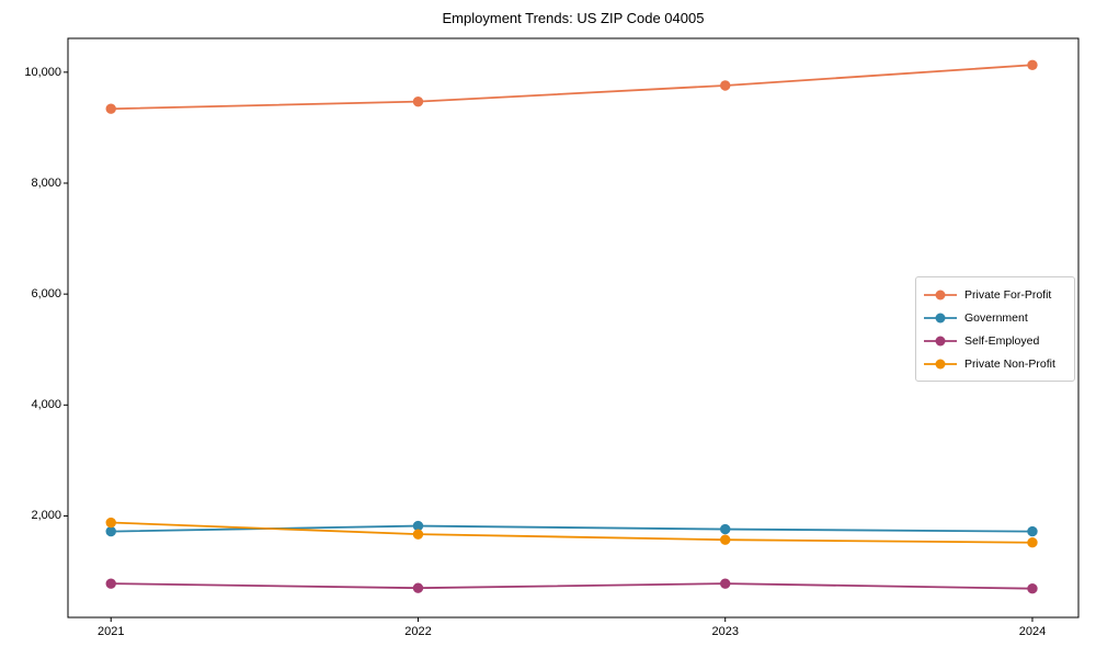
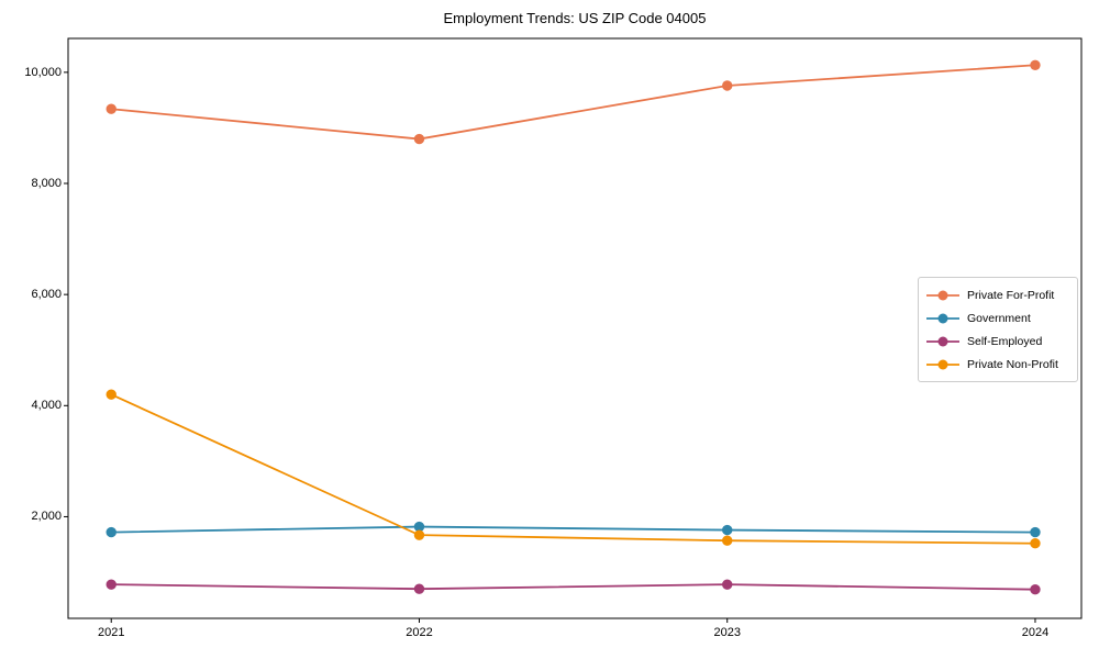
Private Non-Profit/2021: 1900 -> 4200
Private For-Profit/2022: 9500 -> 8800
